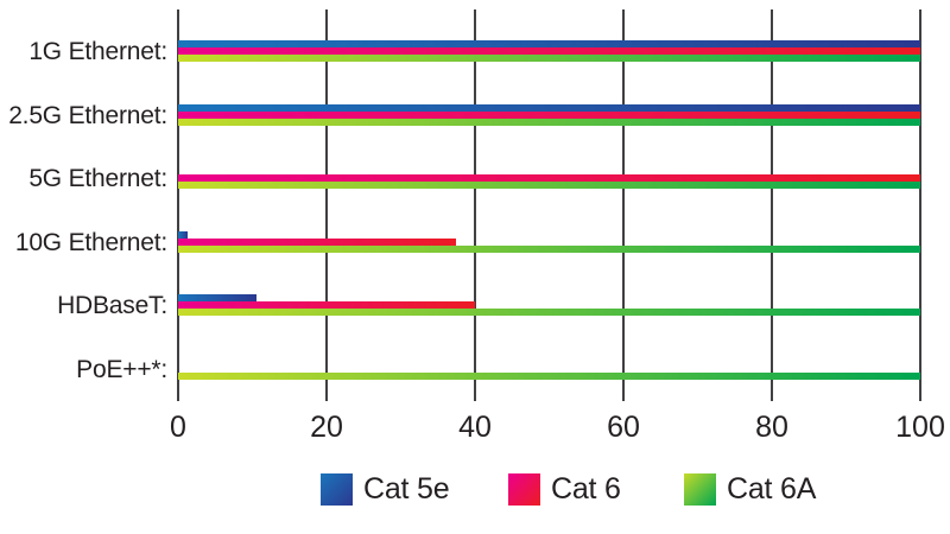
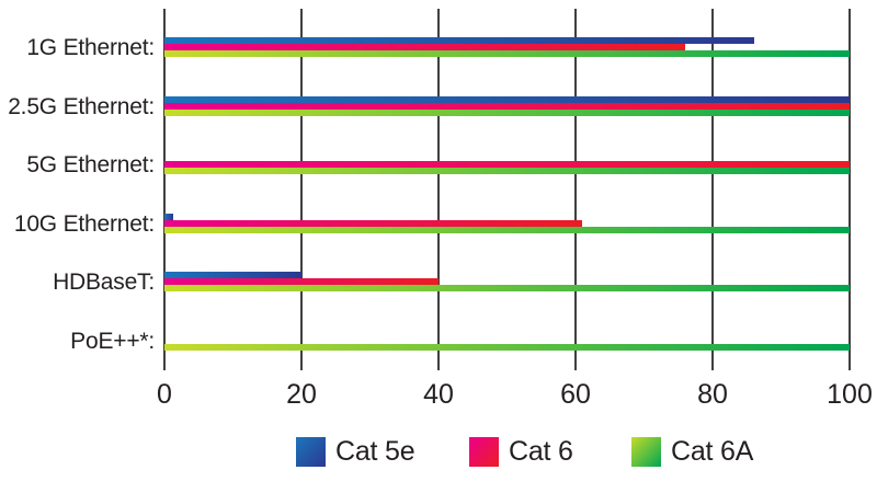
Cat 5e/1G Ethernet:: 100 -> 86
Cat 6/1G Ethernet:: 100 -> 76
Cat 6/10G Ethernet:: 38 -> 61
Cat 5e/HDBaseT:: 10 -> 20
